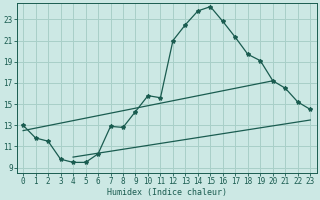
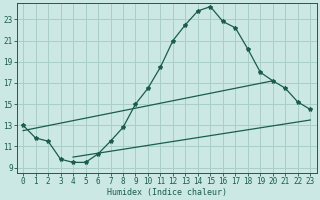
7: 12.9 -> 11.5
9: 14.3 -> 15.0
10: 15.8 -> 16.5
11: 15.6 -> 18.5
17: 21.3 -> 22.2
18: 19.7 -> 20.2
19: 19.1 -> 18.0
